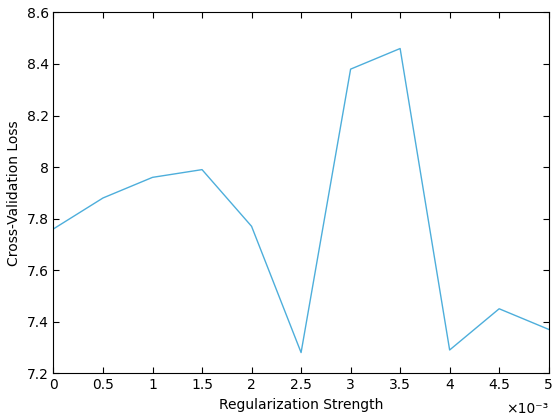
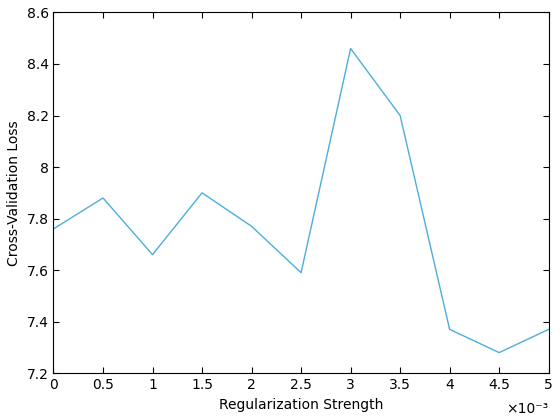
1: 7.96 -> 7.66
1.5: 7.99 -> 7.90
2.5: 7.28 -> 7.59
3: 8.38 -> 8.46
3.5: 8.46 -> 8.20
4: 7.29 -> 7.37
4.5: 7.45 -> 7.28
